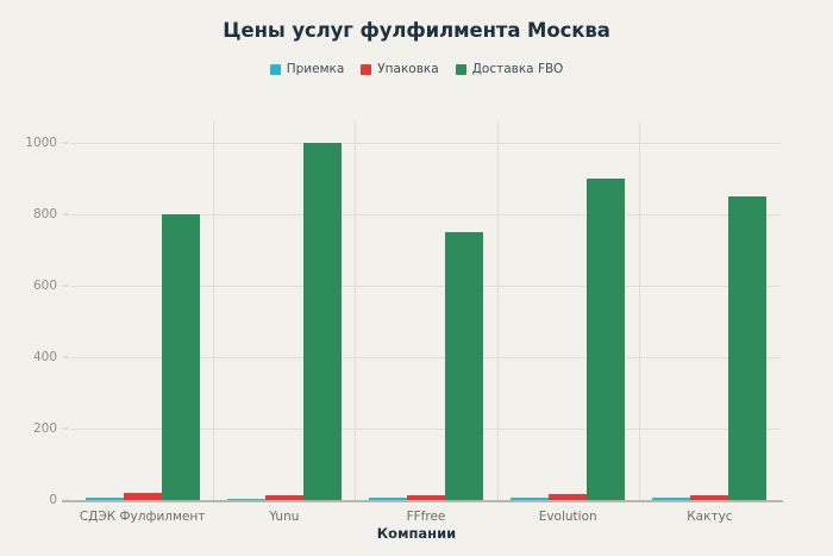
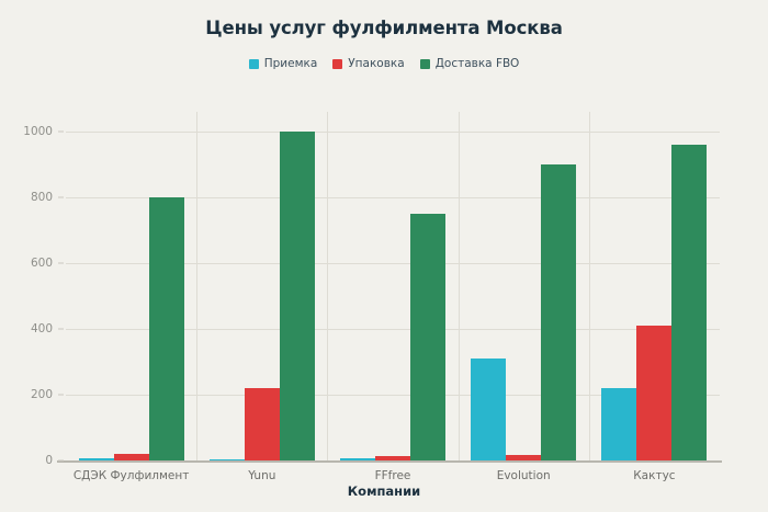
Упаковка/Yunu: 20 -> 220
Приемка/Evolution: 10 -> 310
Приемка/Кактус: 10 -> 220
Упаковка/Кактус: 10 -> 410
Доставка FBO/Кактус: 850 -> 960
